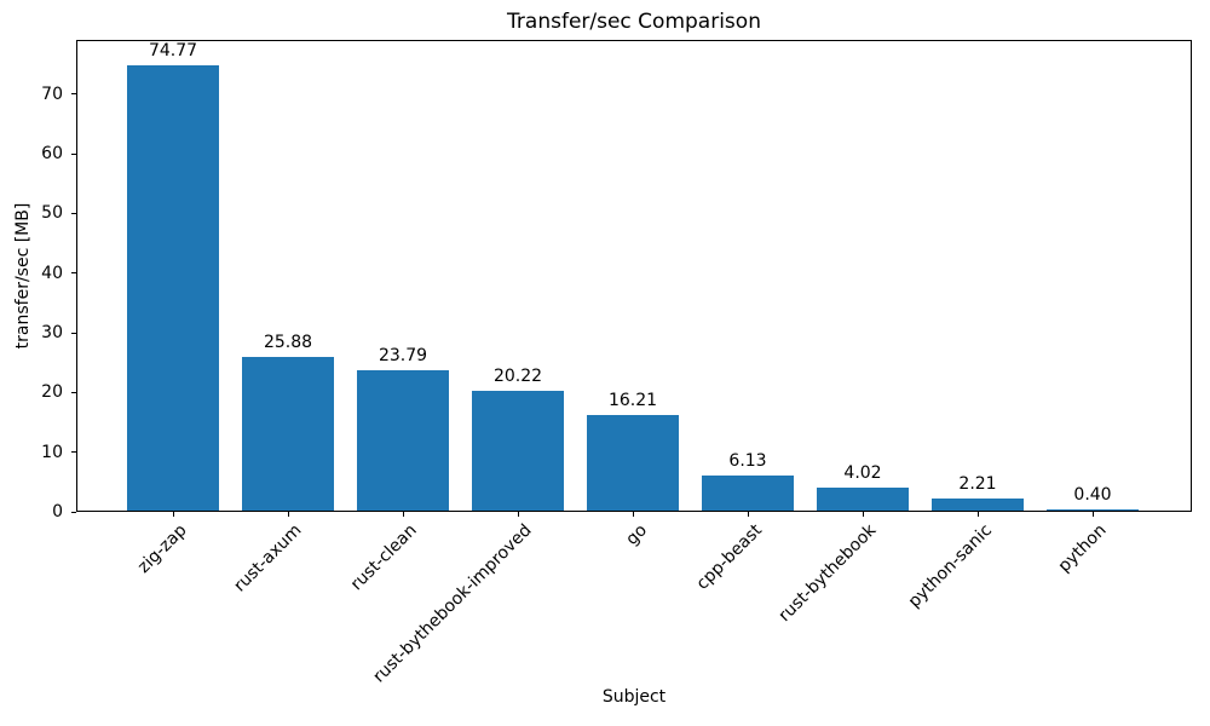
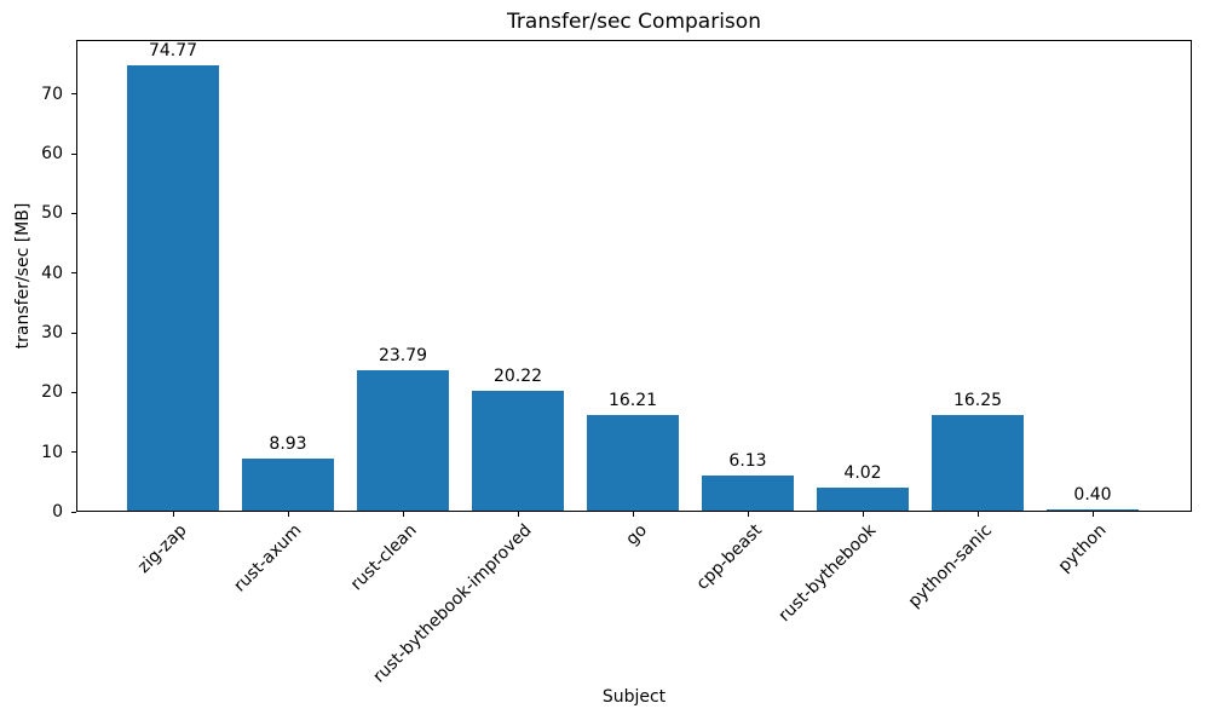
rust-axum: 25.88 -> 8.93
python-sanic: 2.21 -> 16.25
